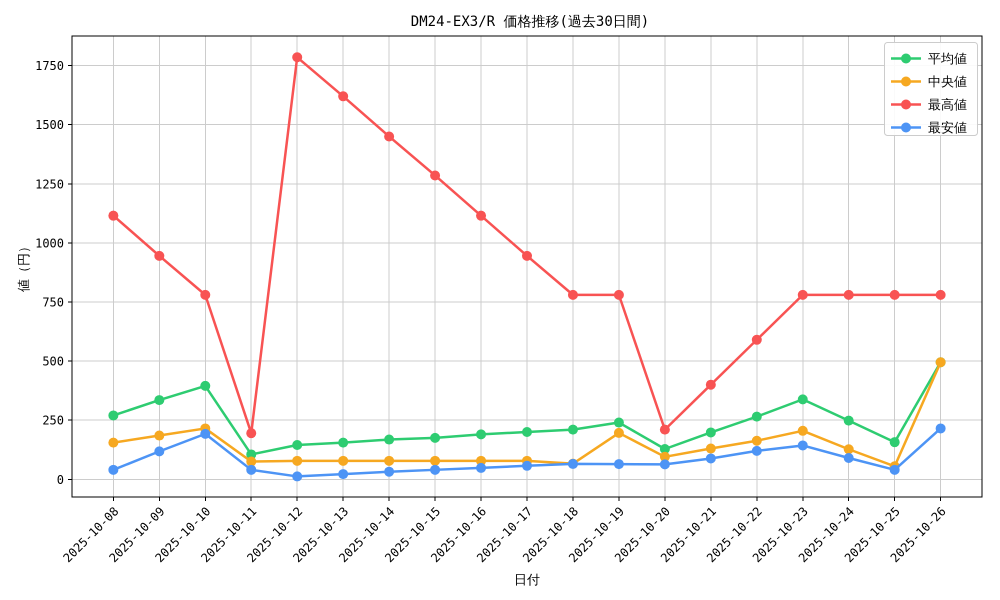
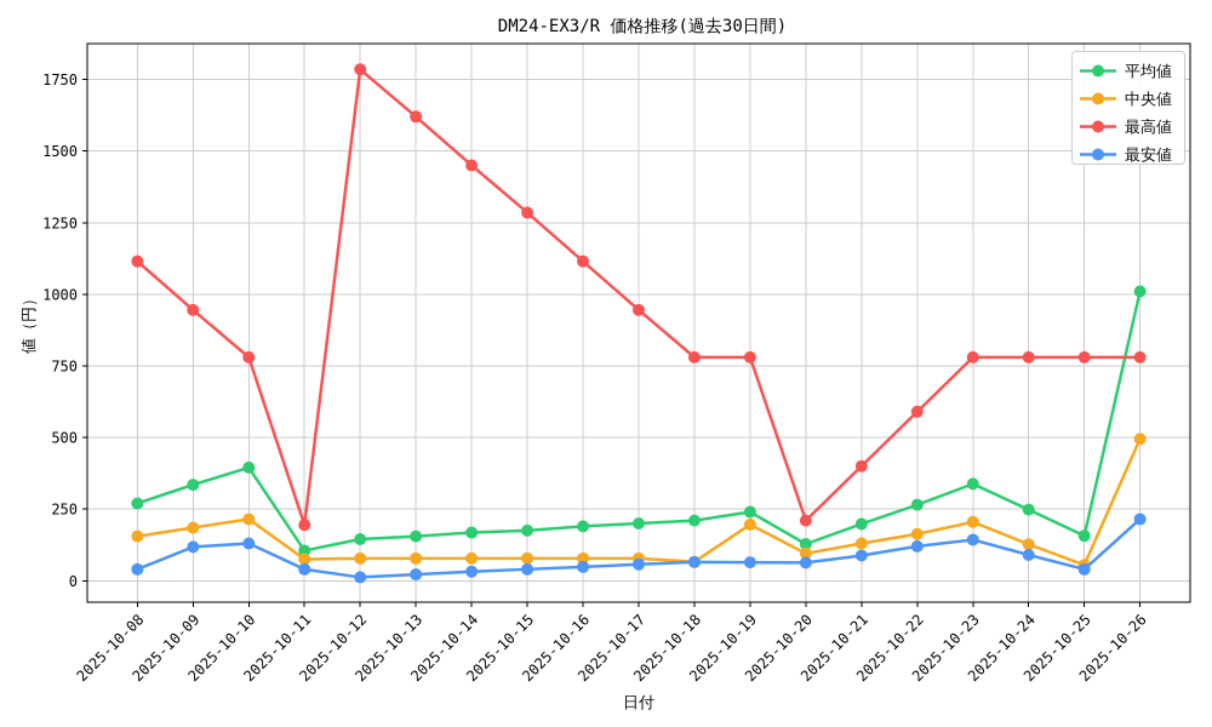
最安値/2025-10-10: 190 -> 130
平均値/2025-10-26: 500 -> 1010
